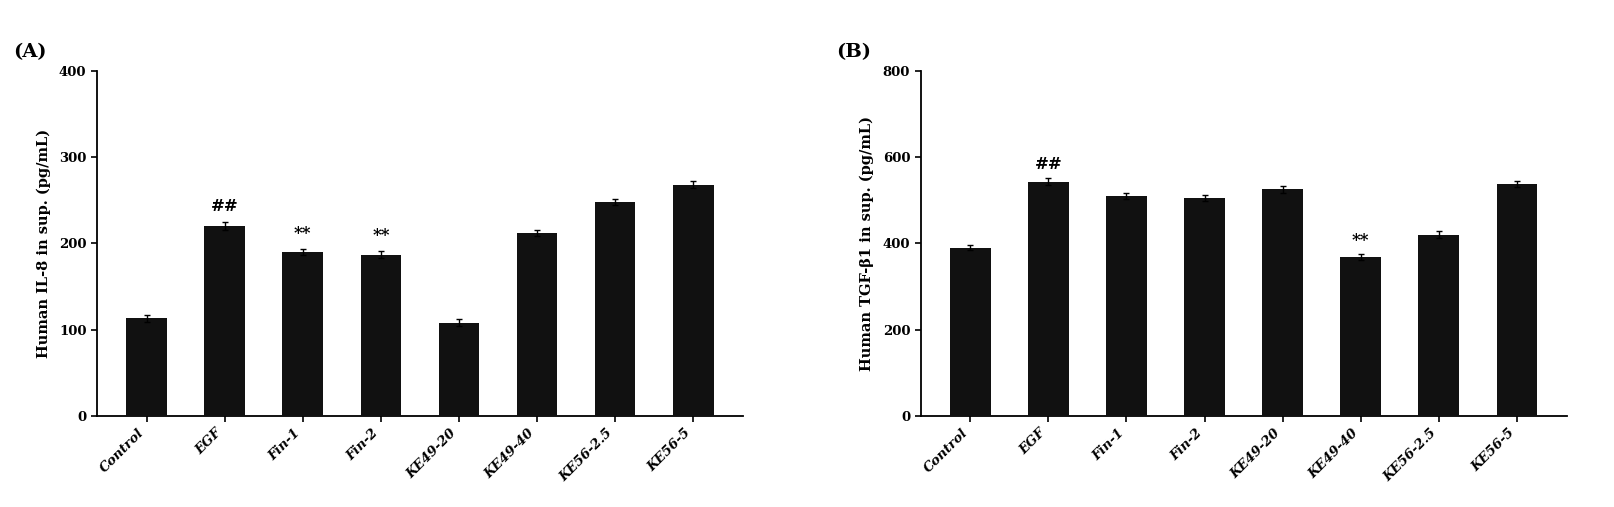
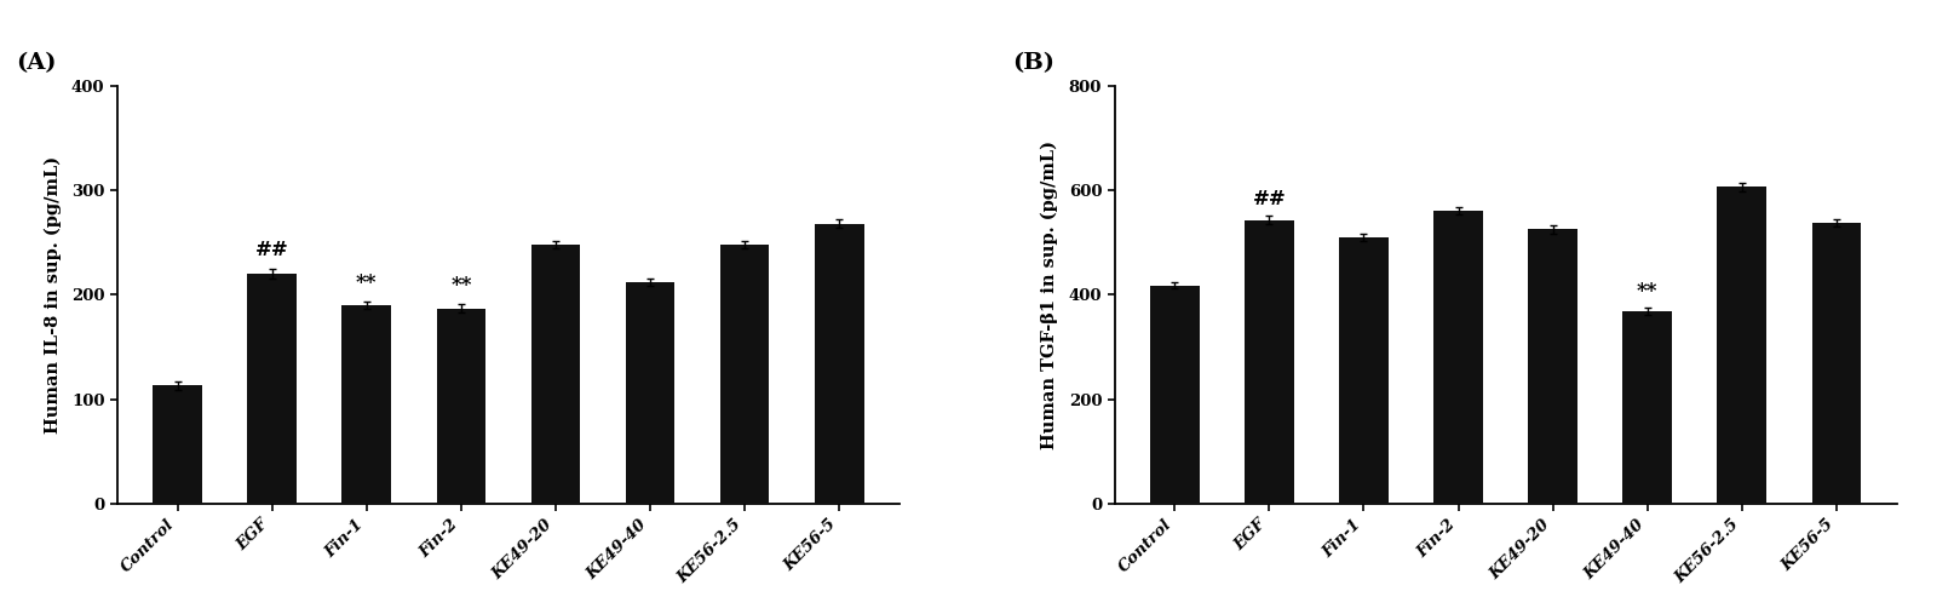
(A)/KE49-20: 108 -> 248
(B)/Control: 390 -> 418
(B)/Fin-2: 505 -> 560
(B)/KE56-2.5: 420 -> 607
